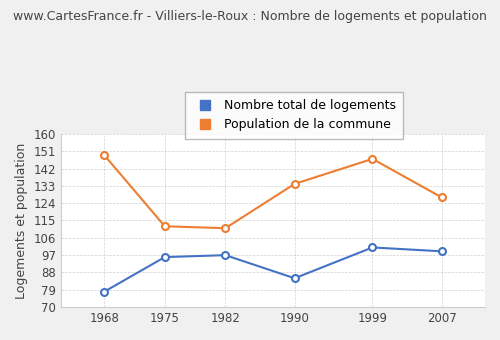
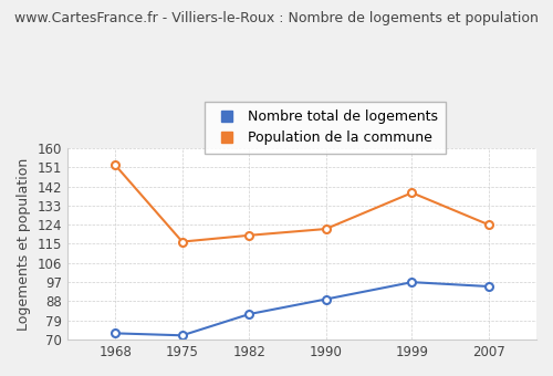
Nombre total de logements/1968: 78 -> 73
Population de la commune/1968: 149 -> 152
Nombre total de logements/1975: 96 -> 72
Population de la commune/1975: 112 -> 116
Nombre total de logements/1982: 97 -> 82
Population de la commune/1982: 111 -> 119
Nombre total de logements/1990: 85 -> 89
Population de la commune/1990: 134 -> 122
Nombre total de logements/1999: 101 -> 97
Population de la commune/1999: 147 -> 139
Nombre total de logements/2007: 99 -> 95
Population de la commune/2007: 127 -> 124
